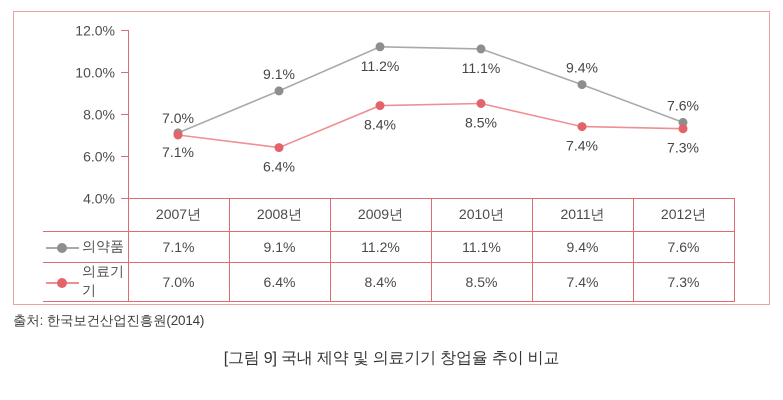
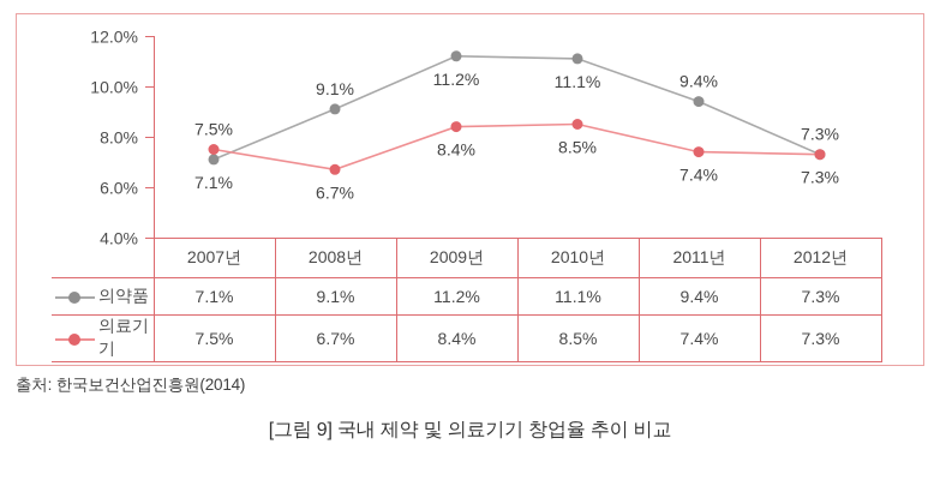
의료기기/2007년: 7.0% -> 7.5%
의료기기/2008년: 6.4% -> 6.7%
의약품/2012년: 7.6% -> 7.3%
